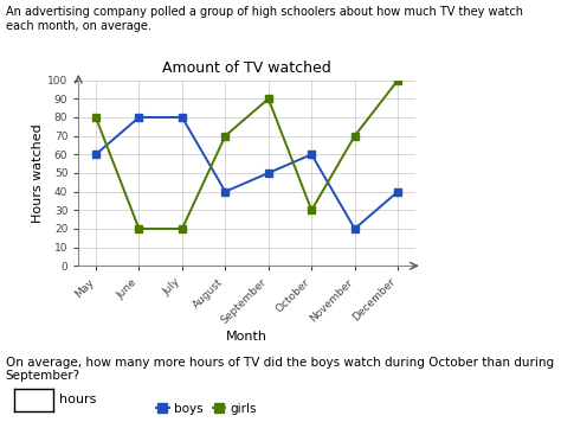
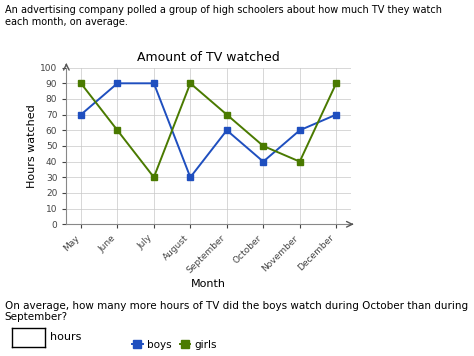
boys/May: 60 -> 70
girls/May: 80 -> 90
boys/June: 80 -> 90
girls/June: 20 -> 60
boys/July: 80 -> 90
girls/July: 20 -> 30
boys/August: 40 -> 30
girls/August: 70 -> 90
boys/September: 50 -> 60
girls/September: 90 -> 70
boys/October: 60 -> 40
girls/October: 30 -> 50
boys/November: 20 -> 60
girls/November: 70 -> 40
boys/December: 40 -> 70
girls/December: 100 -> 90
